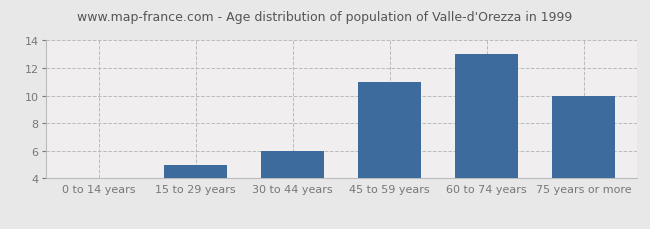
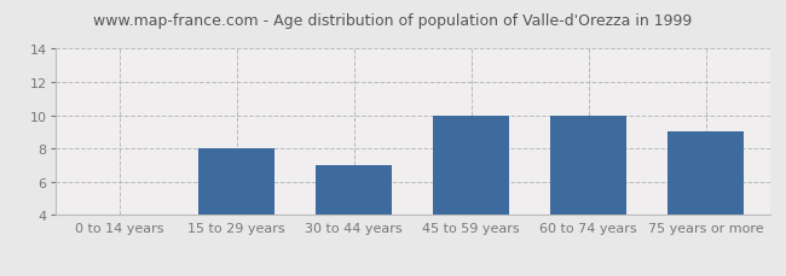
15 to 29 years: 5.0 -> 8.0
30 to 44 years: 6.0 -> 7.0
45 to 59 years: 11.0 -> 10.0
60 to 74 years: 13.0 -> 10.0
75 years or more: 10.0 -> 9.0
